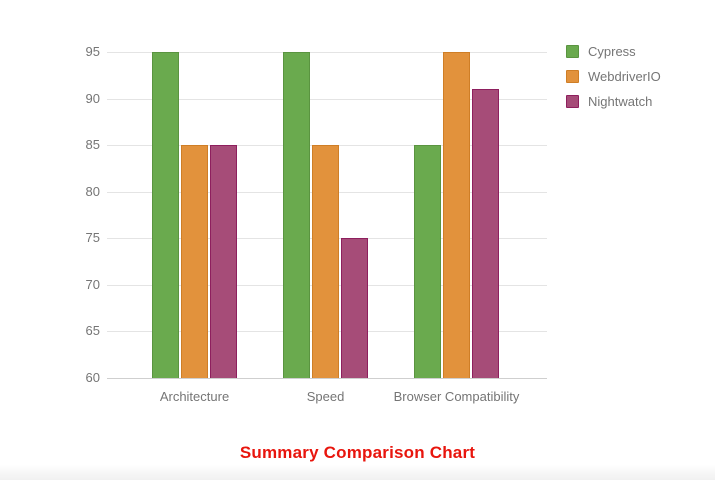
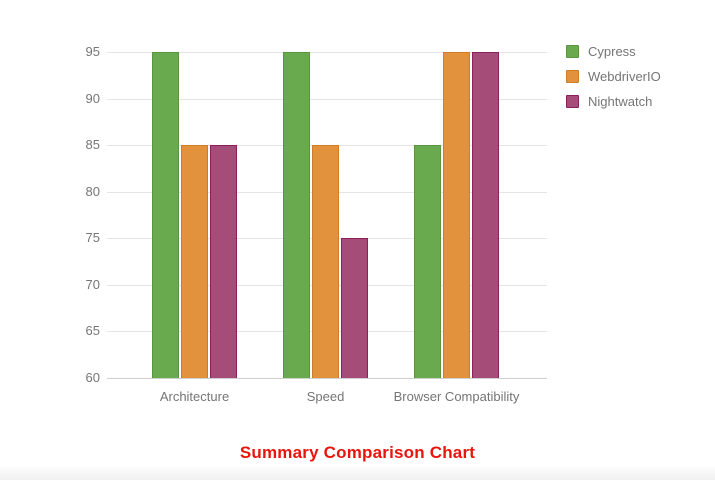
Nightwatch/Browser Compatibility: 91 -> 95
